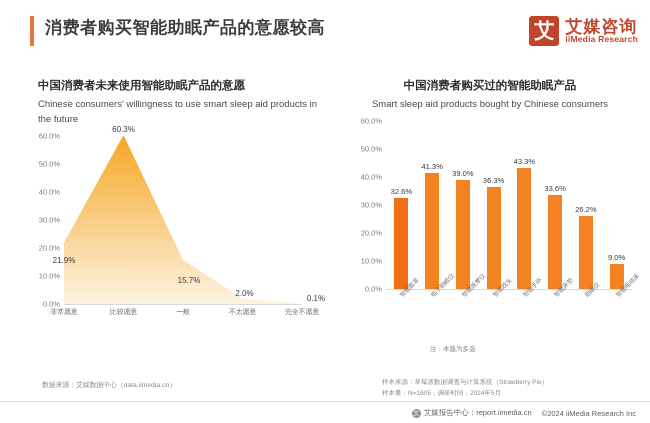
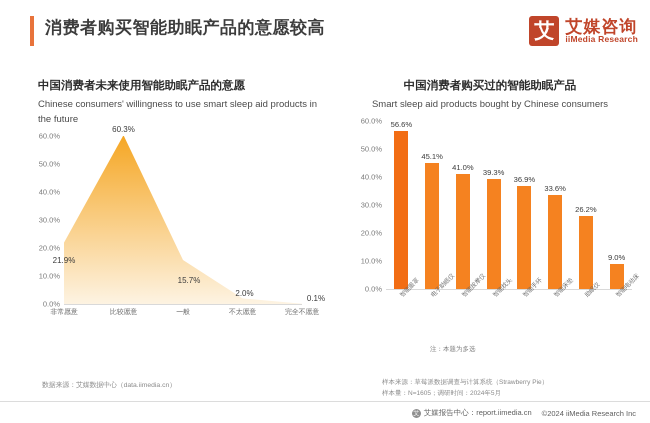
中国消费者购买过的智能助眠产品/智能眼罩: 32.6% -> 56.6%
中国消费者购买过的智能助眠产品/电子助眠仪: 41.3% -> 45.1%
中国消费者购买过的智能助眠产品/智能按摩仪: 39.0% -> 41.0%
中国消费者购买过的智能助眠产品/智能枕头: 36.3% -> 39.3%
中国消费者购买过的智能助眠产品/智能手环: 43.3% -> 36.9%
